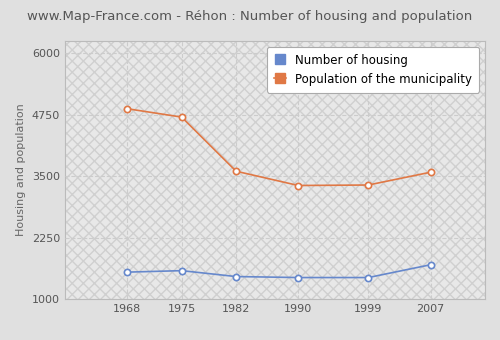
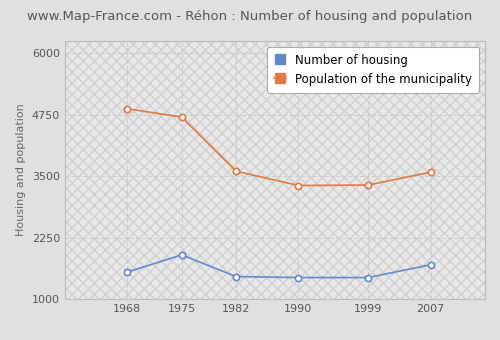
Number of housing/1975: 1580 -> 1900
